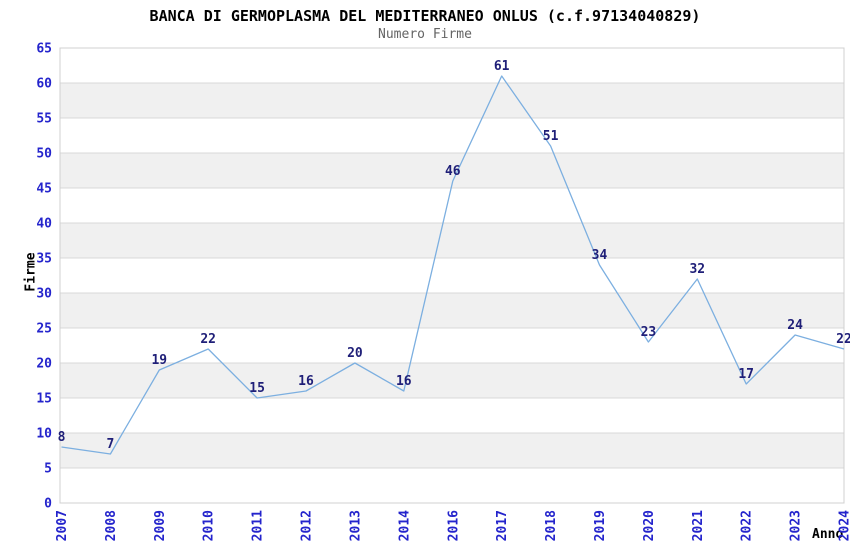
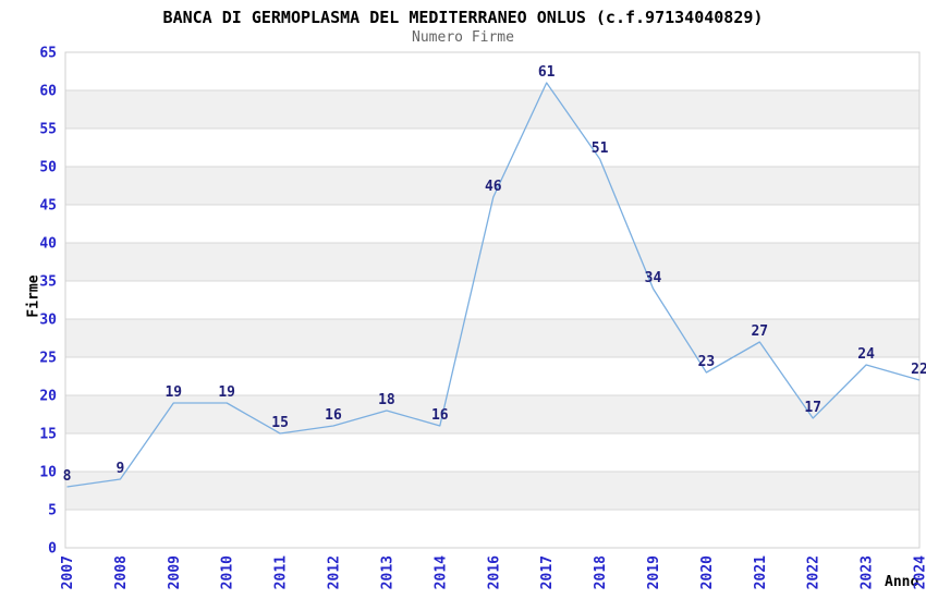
2008: 7 -> 9
2010: 22 -> 19
2013: 20 -> 18
2021: 32 -> 27
